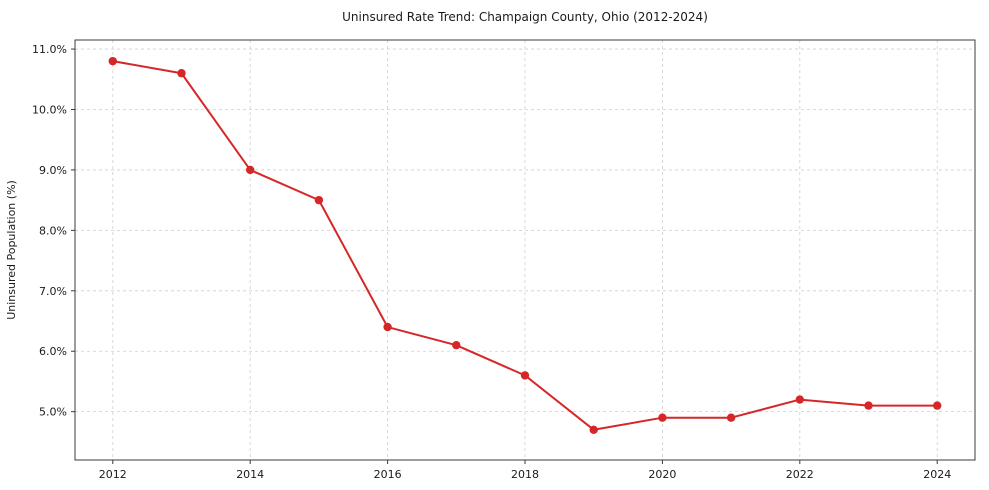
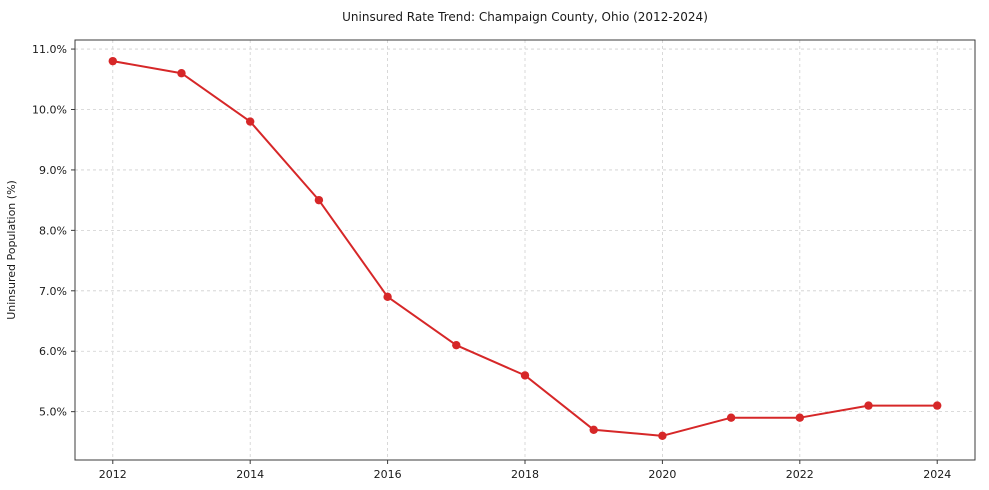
2014: 9.0% -> 9.8%
2016: 6.4% -> 6.9%
2020: 4.9% -> 4.6%
2022: 5.2% -> 4.9%
